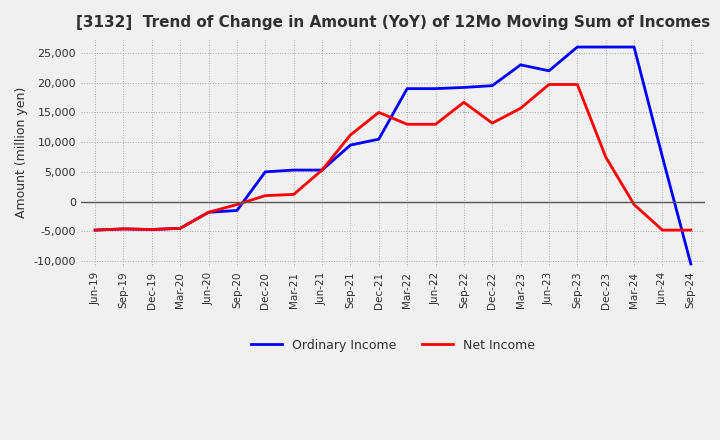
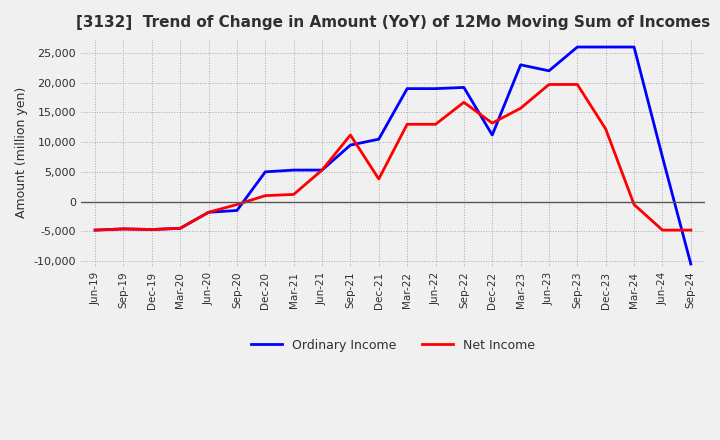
Net Income/Dec-21: 15,000 -> 3,800
Ordinary Income/Dec-22: 19,500 -> 11,200
Net Income/Dec-23: 7,500 -> 12,200
